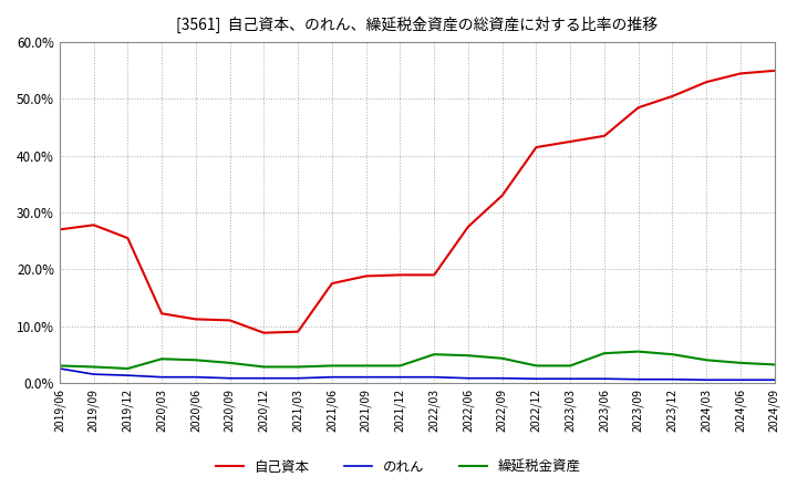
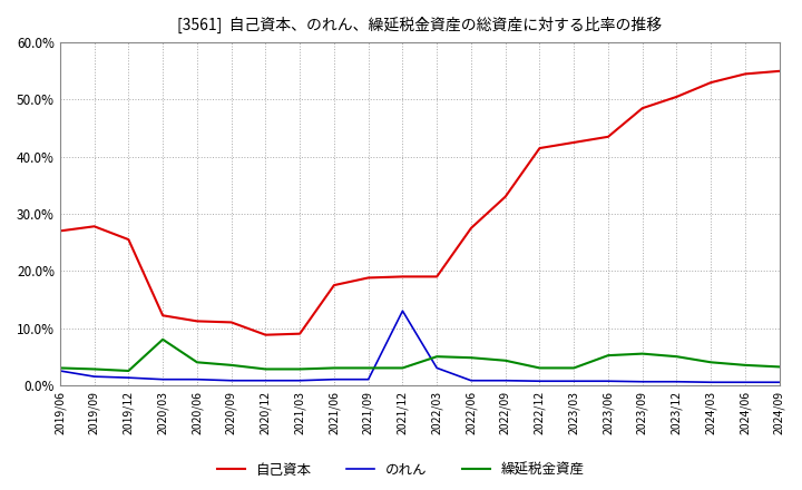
繰延税金資産/2020/03: 4.2% -> 8.0%
のれん/2021/12: 1.0% -> 13.0%
のれん/2022/03: 1.0% -> 3.0%
